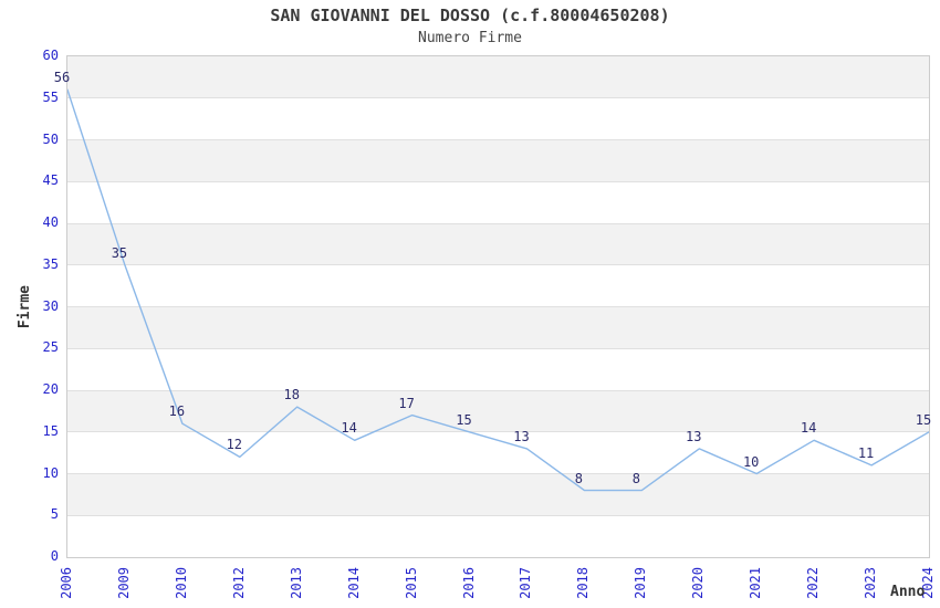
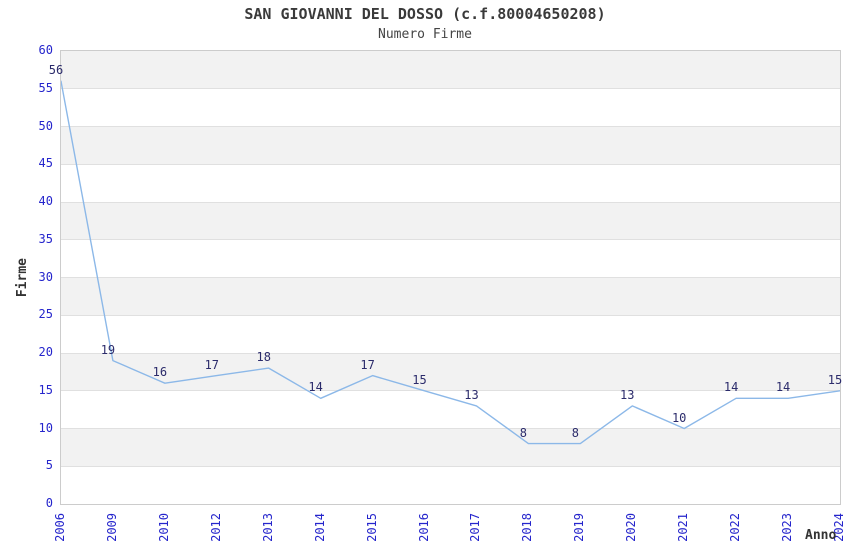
2009: 35 -> 19
2012: 12 -> 17
2023: 11 -> 14
